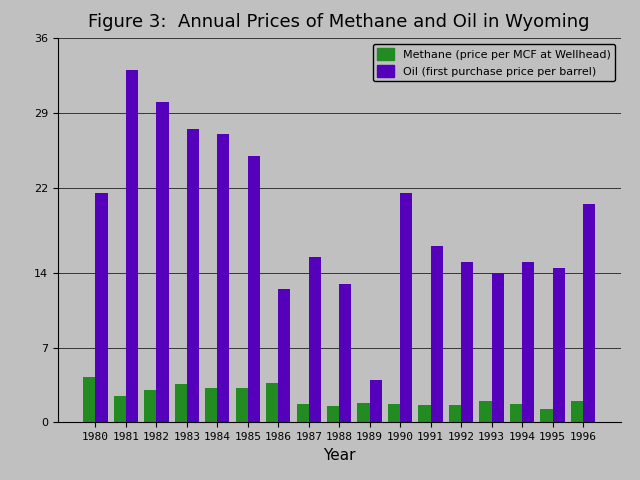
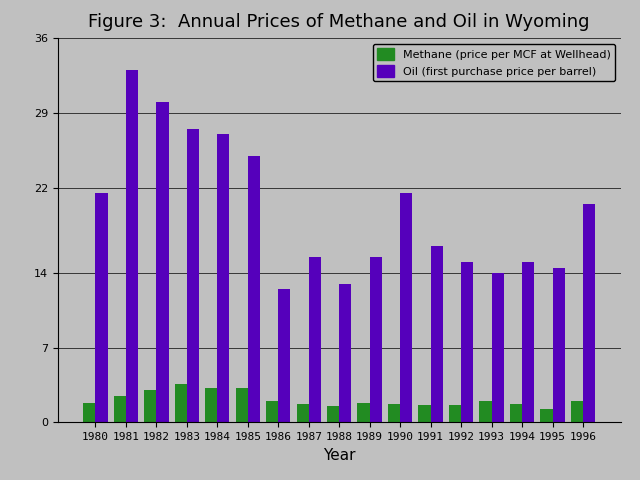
Methane (price per MCF at Wellhead)/1980: 4.3 -> 1.8
Methane (price per MCF at Wellhead)/1986: 3.7 -> 2.0
Oil (first purchase price per barrel)/1989: 4.0 -> 15.5
